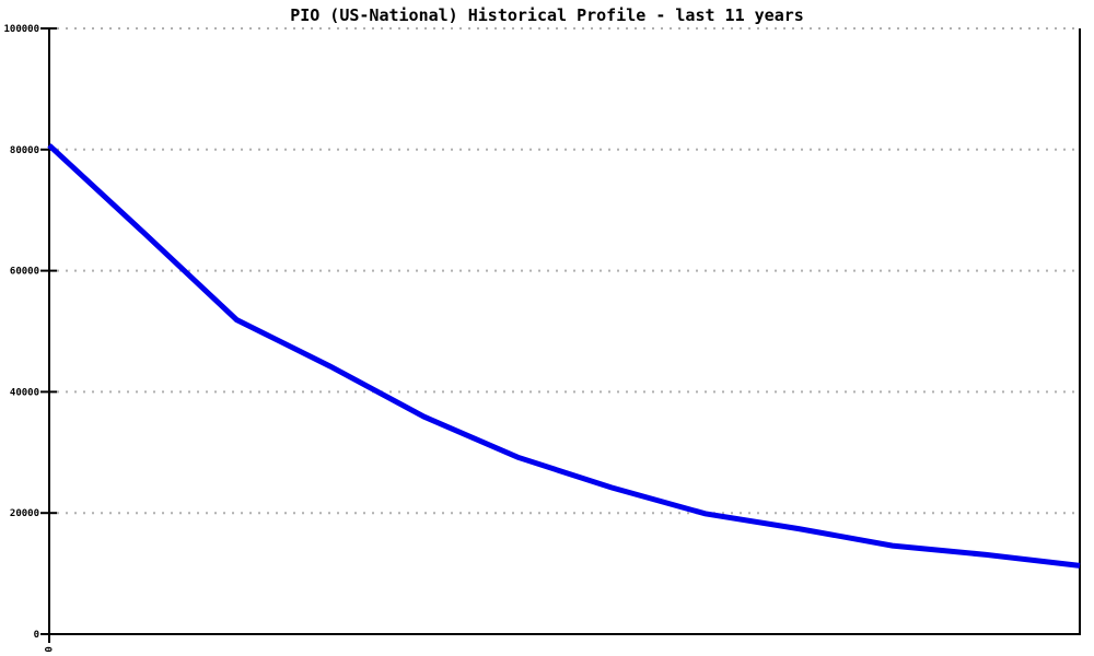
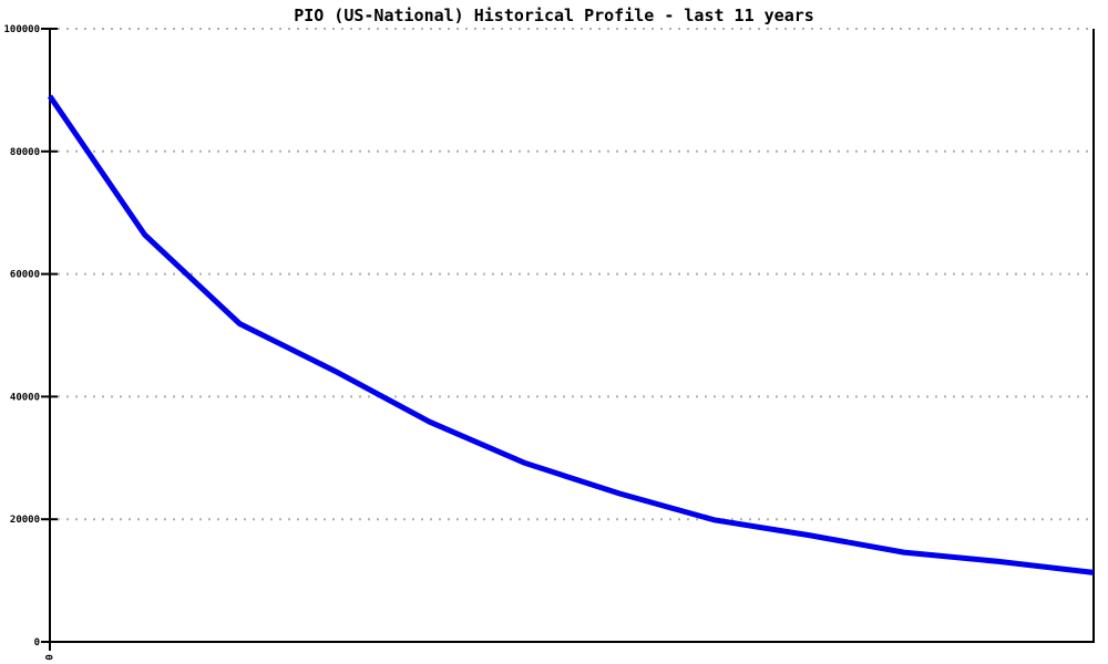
0: 81000 -> 89000
